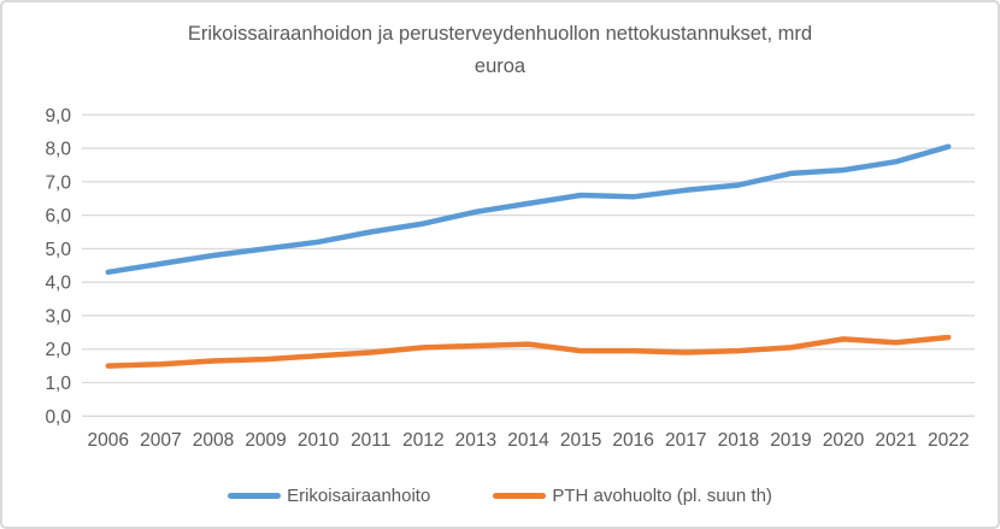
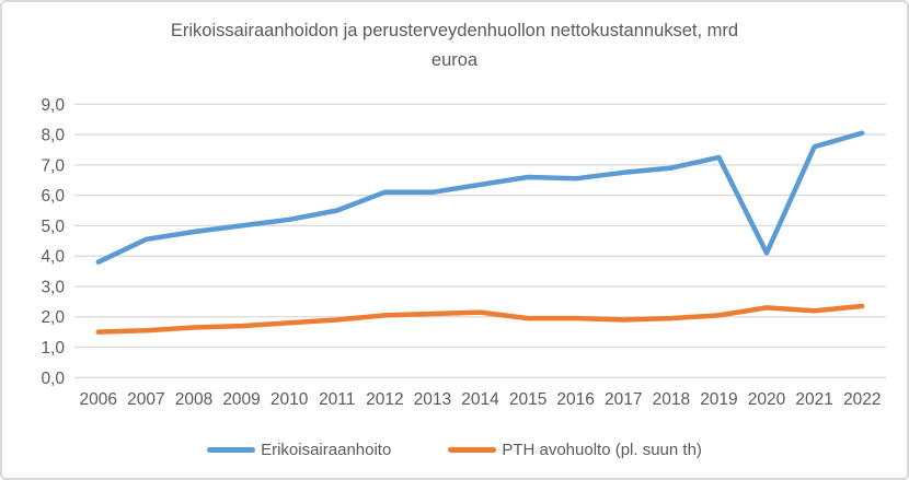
Erikoisairaanhoito/2006: 4,3 -> 3,8
Erikoisairaanhoito/2012: 5,8 -> 6,1
Erikoisairaanhoito/2020: 7,3 -> 4,1
